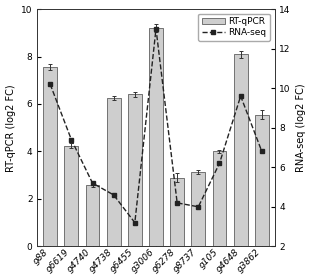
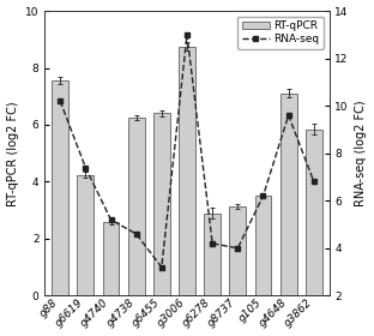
RT-qPCR/g3006: 9.20 -> 8.75
RT-qPCR/g105: 4.00 -> 3.50
RT-qPCR/g4648: 8.10 -> 7.10
RT-qPCR/g3862: 5.55 -> 5.85
